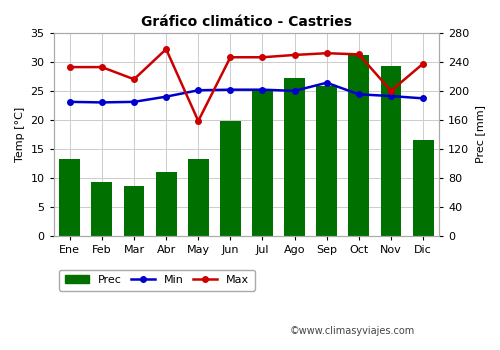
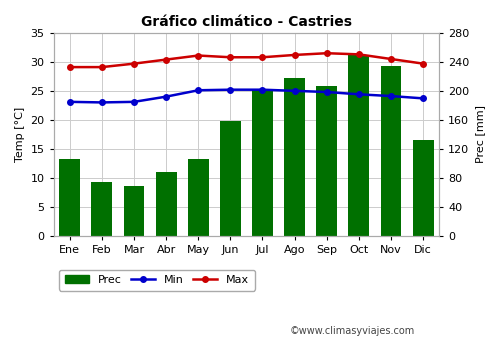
Max/Mar: 27.0 -> 29.7
Max/Abr: 32.2 -> 30.4
Max/May: 19.8 -> 31.1
Min/Sep: 26.4 -> 24.8
Max/Nov: 25.0 -> 30.5
